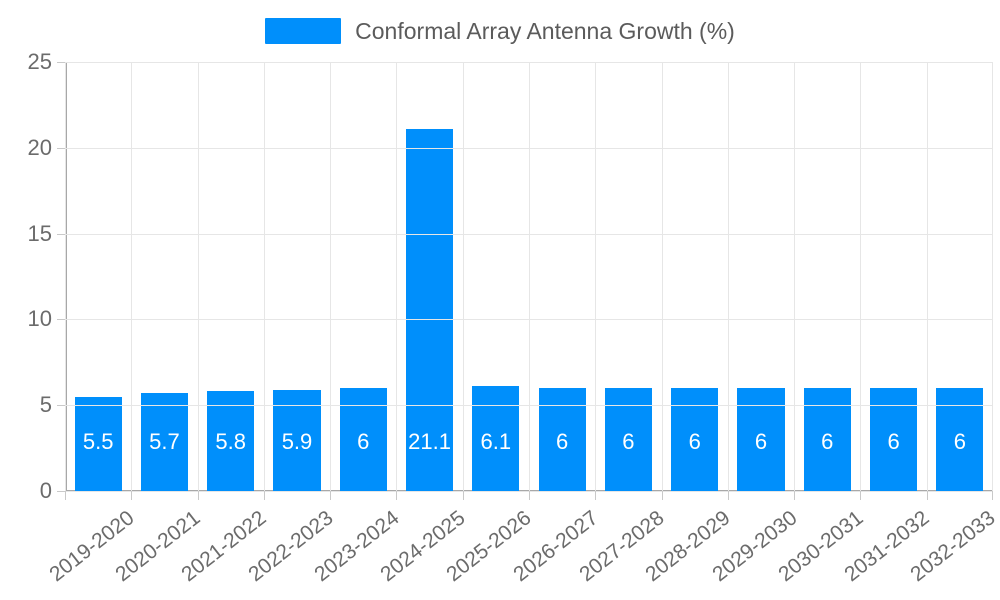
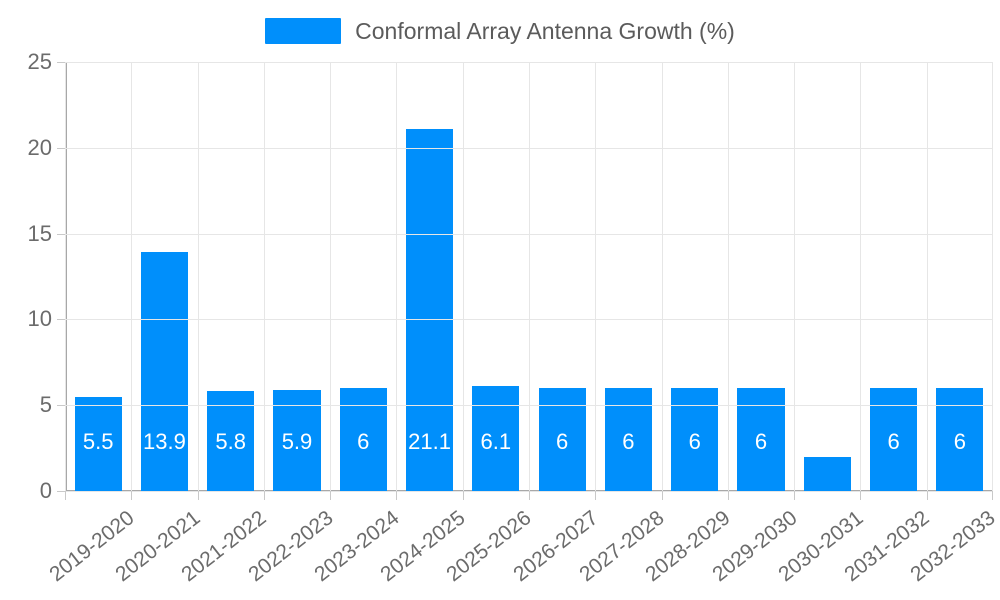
2020-2021: 5.7 -> 13.9
2030-2031: 6 -> 2
